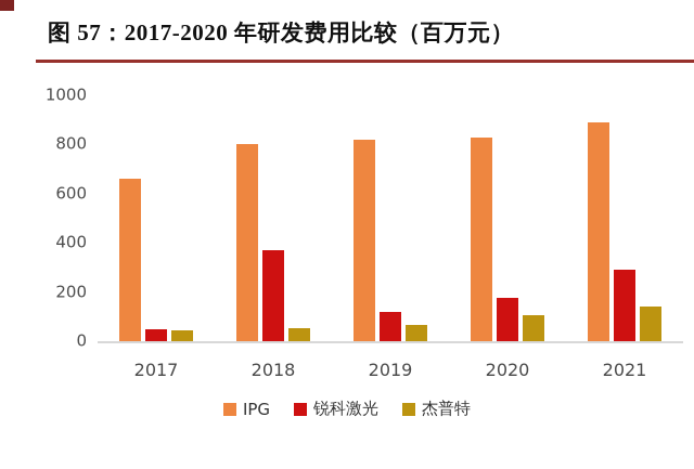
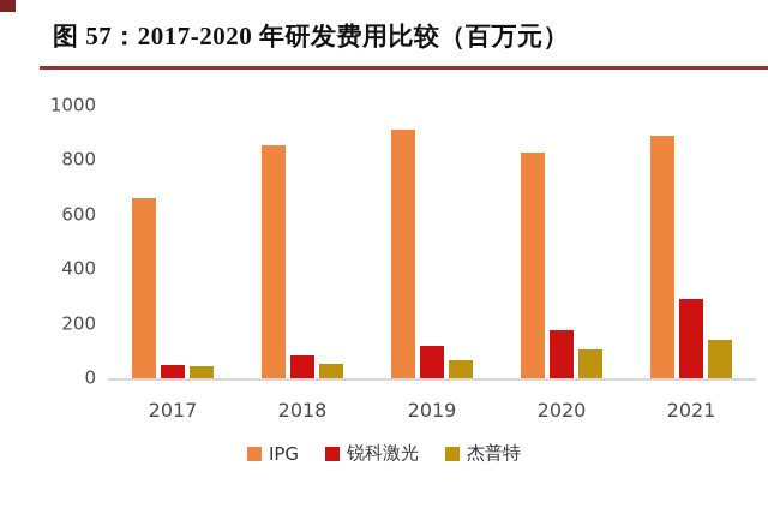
IPG/2018: 800 -> 860
锐科激光/2018: 370 -> 80
IPG/2019: 820 -> 910
